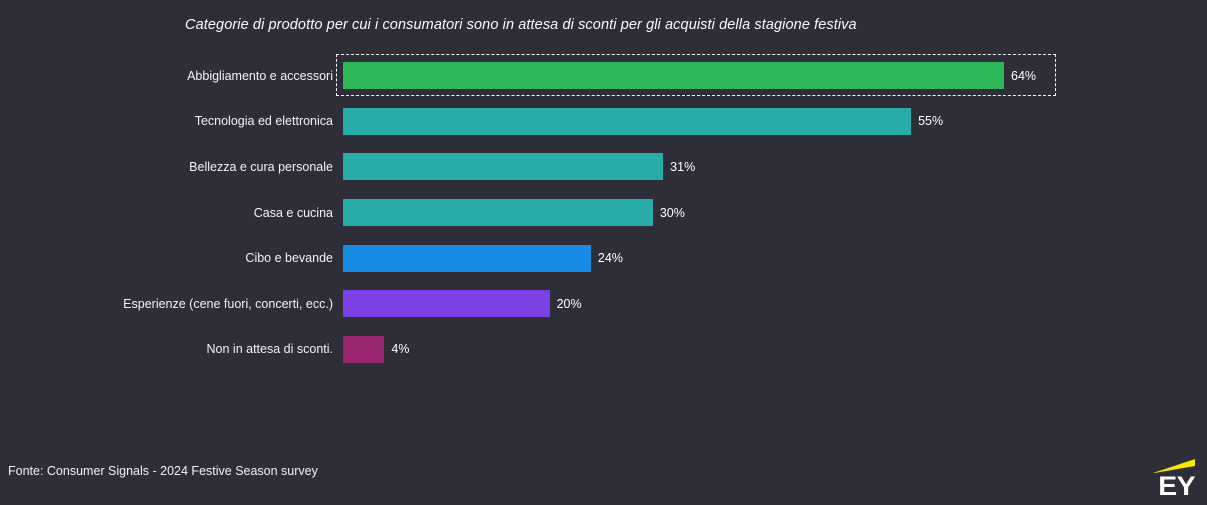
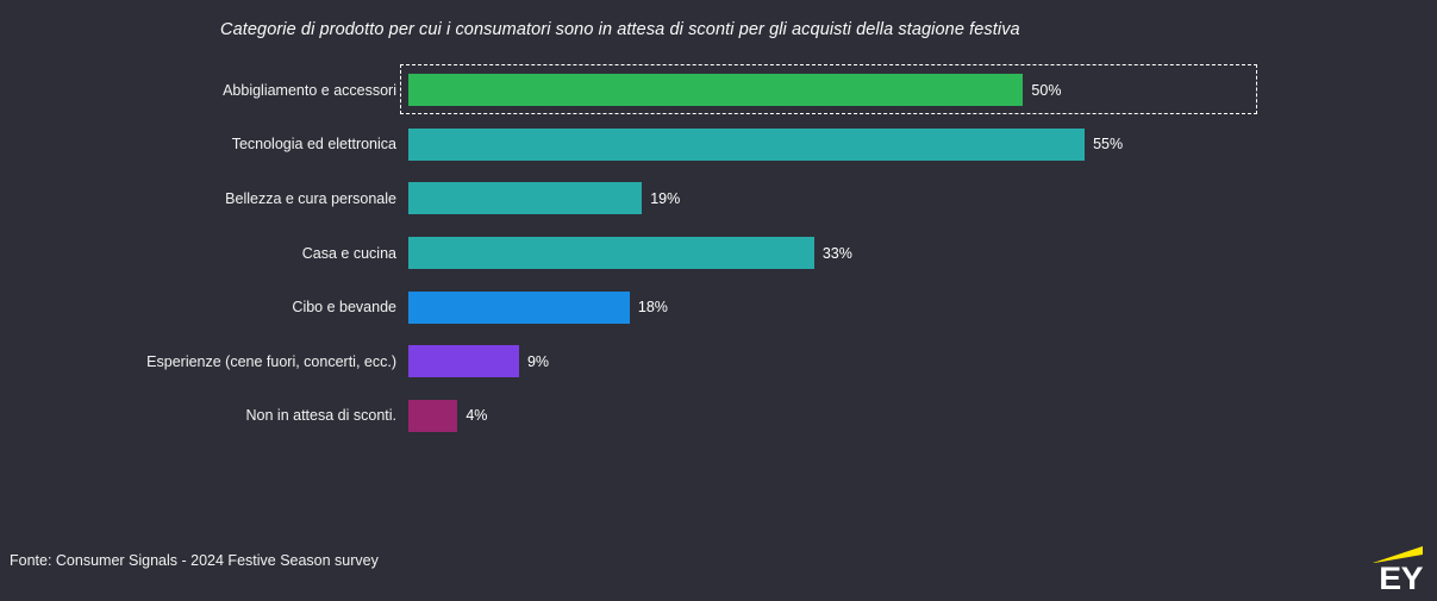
Abbigliamento e accessori: 64% -> 50%
Bellezza e cura personale: 31% -> 19%
Casa e cucina: 30% -> 33%
Cibo e bevande: 24% -> 18%
Esperienze (cene fuori, concerti, ecc.): 20% -> 9%
